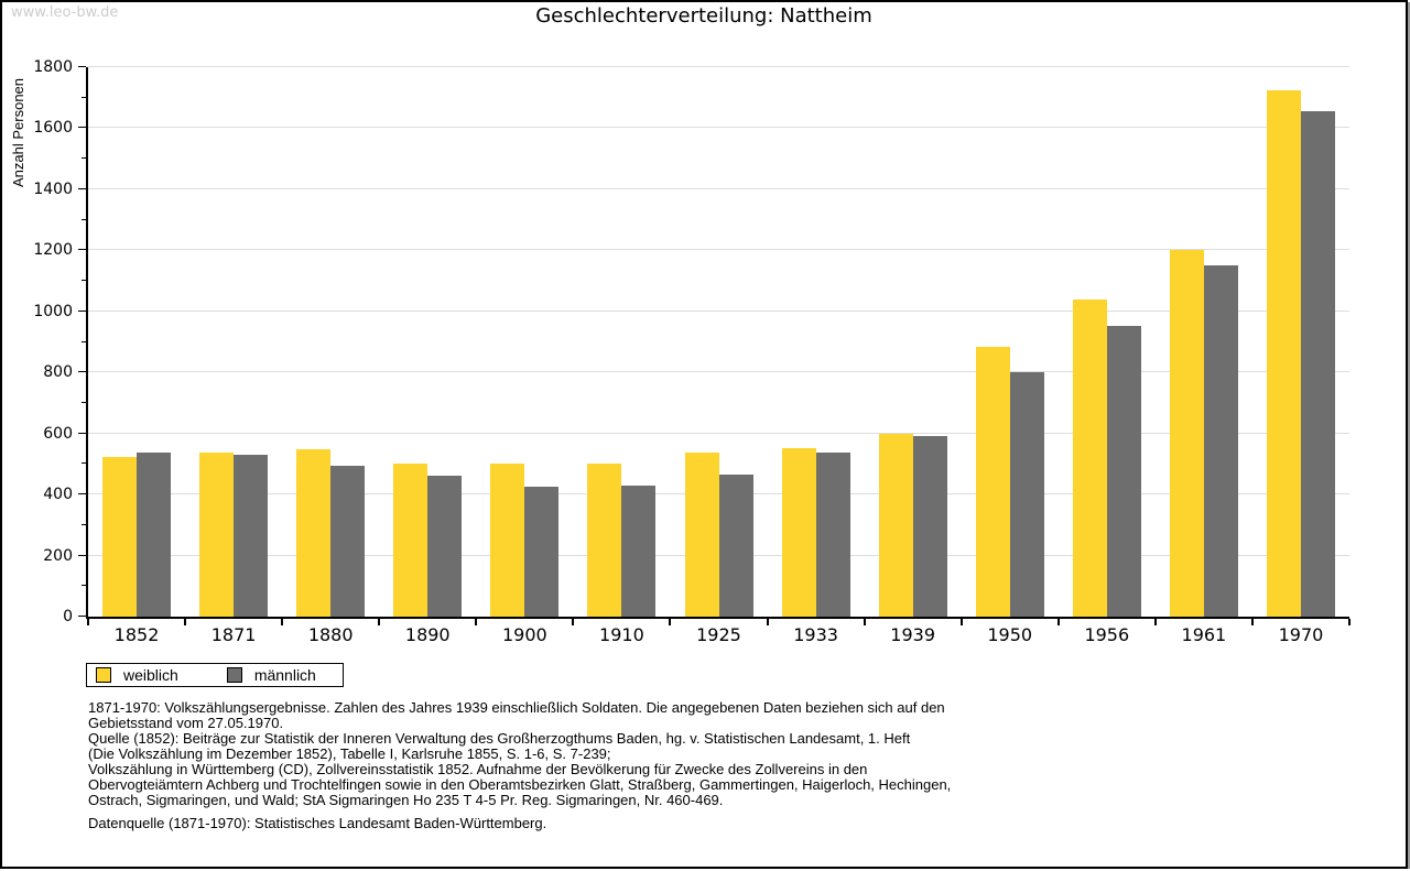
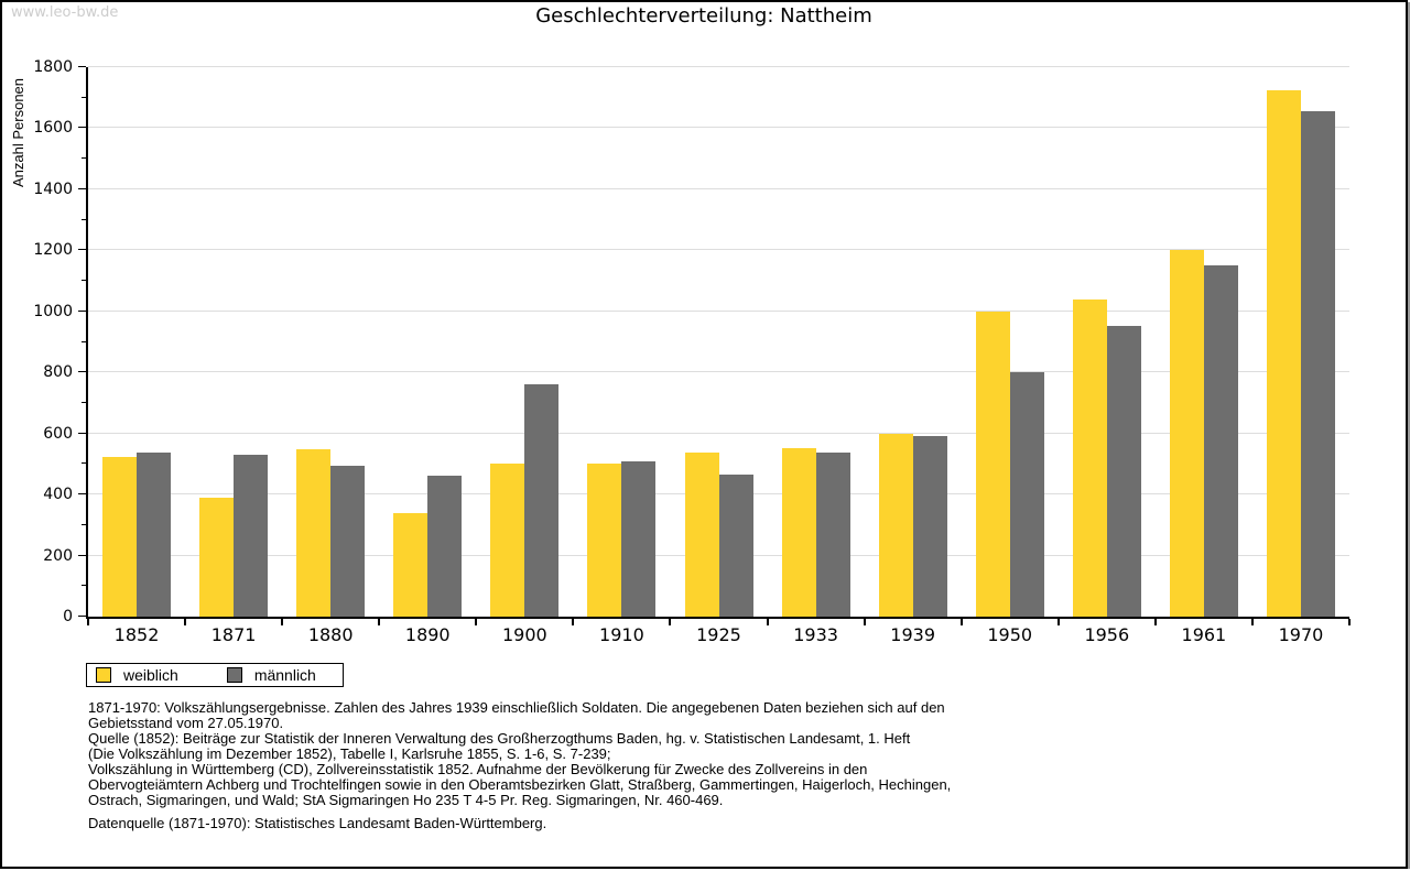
weiblich/1871: 540 -> 390
weiblich/1890: 500 -> 340
männlich/1900: 430 -> 760
männlich/1910: 430 -> 510
weiblich/1950: 880 -> 1000
